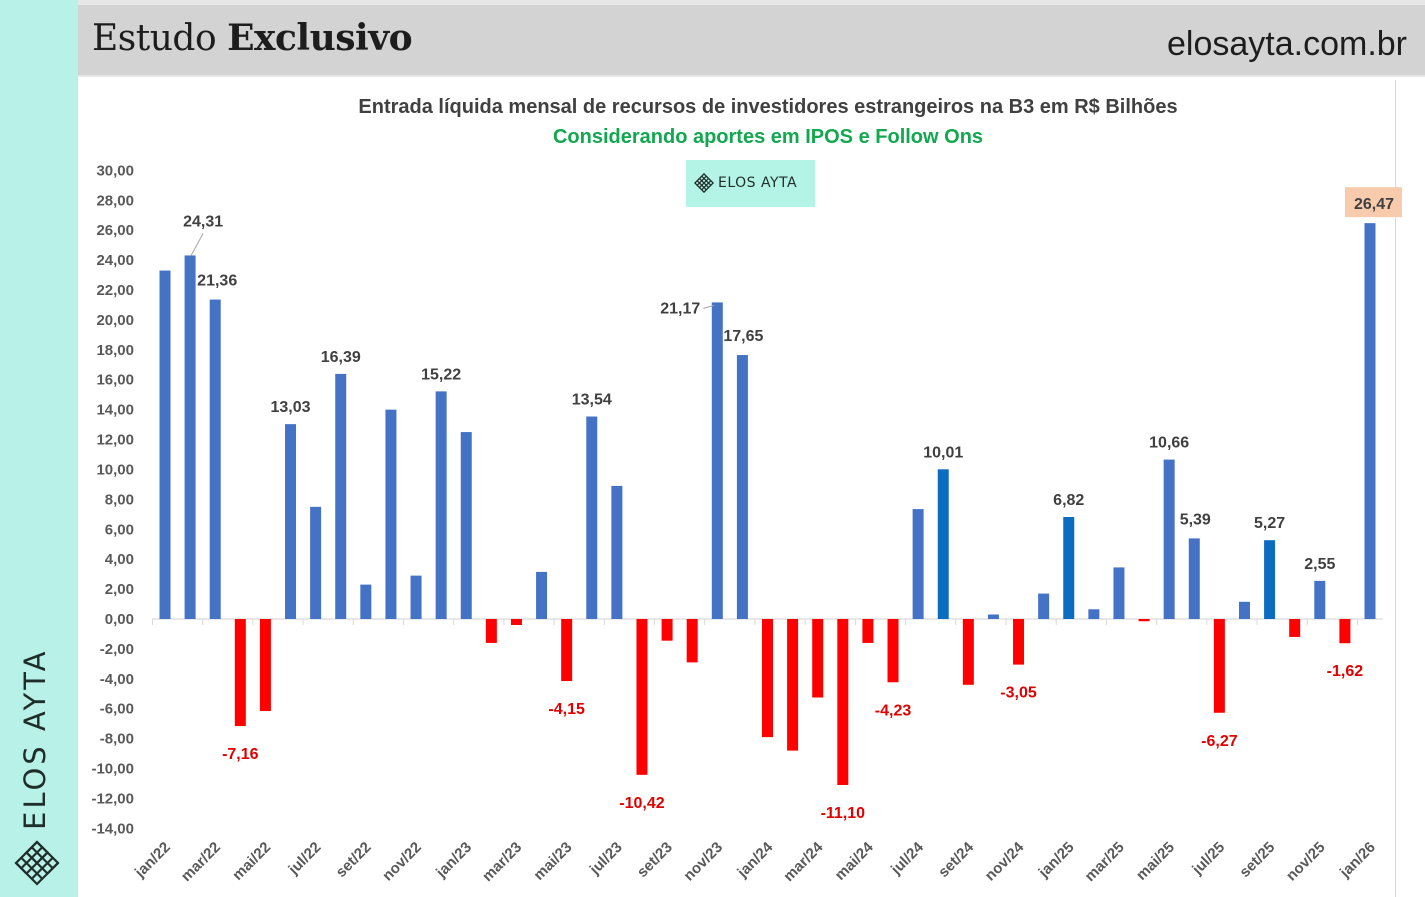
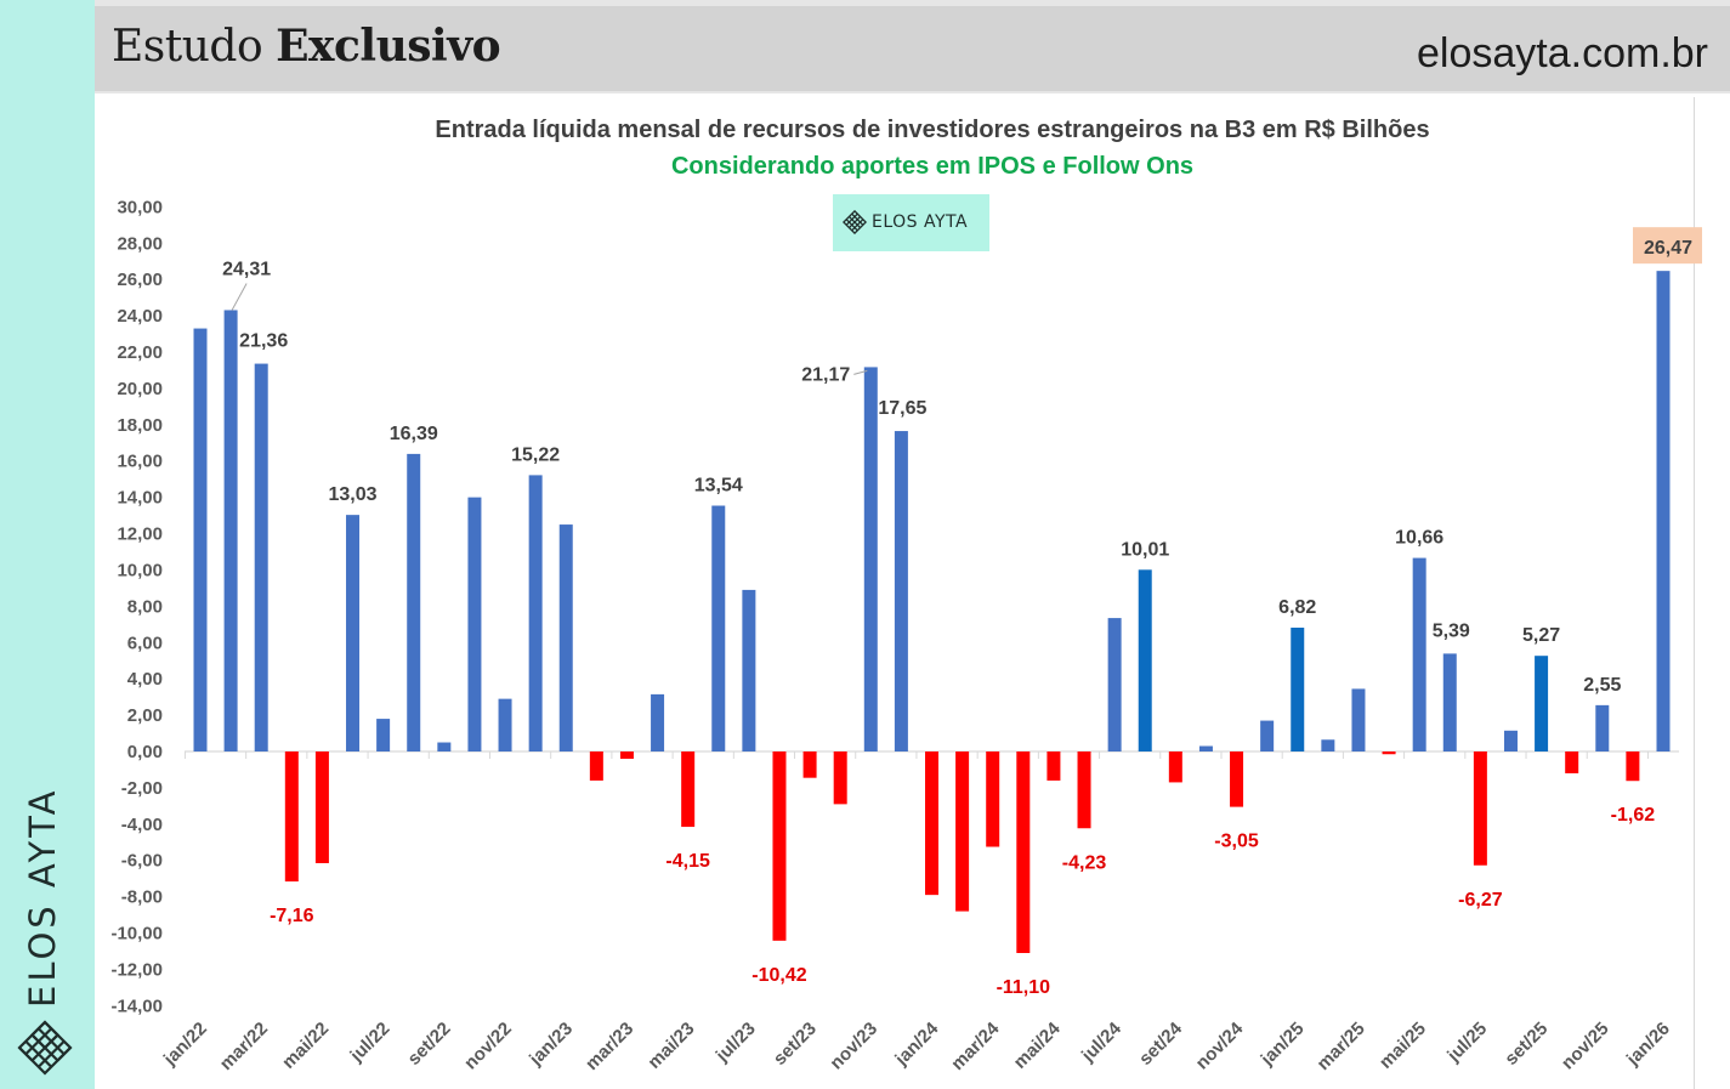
jul/22: 7,5 -> 1,8
set/22: 2,3 -> 0,5
set/24: -4,4 -> -1,7
